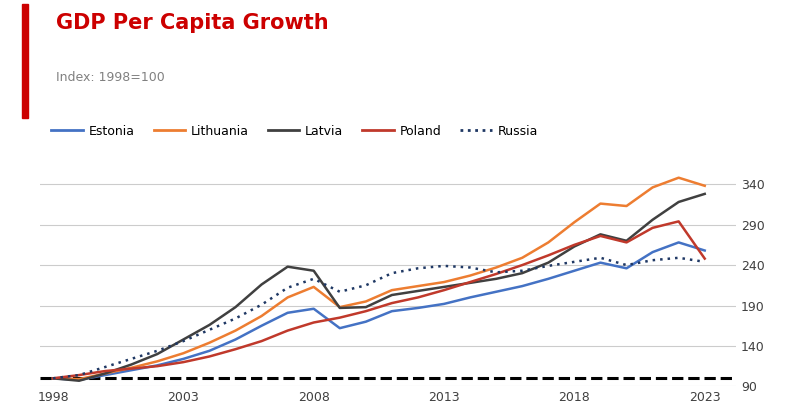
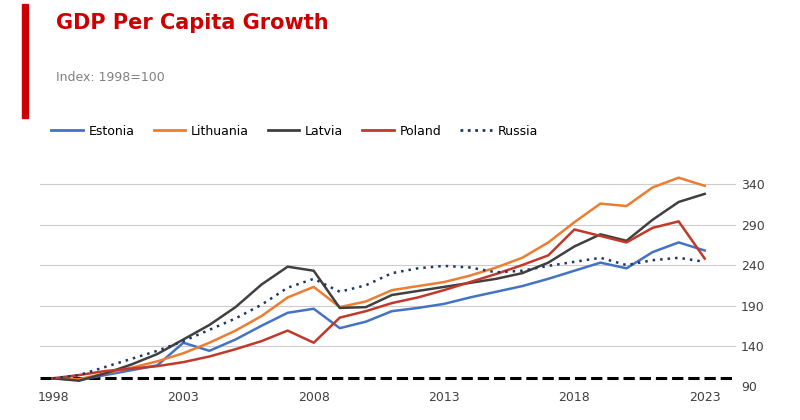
Estonia/2003: 124 -> 144
Poland/2008: 169 -> 144
Poland/2018: 265 -> 284
